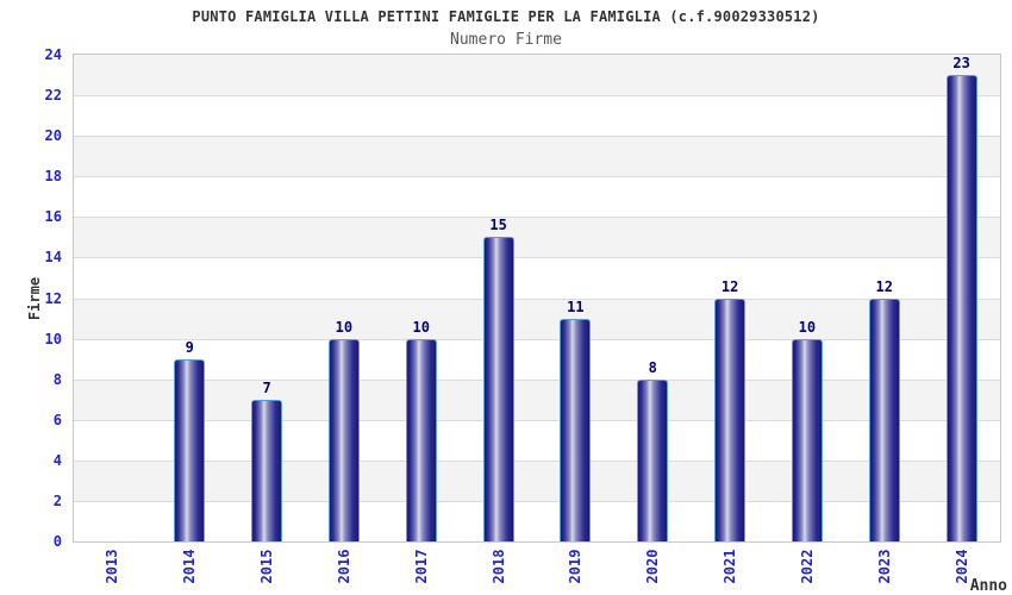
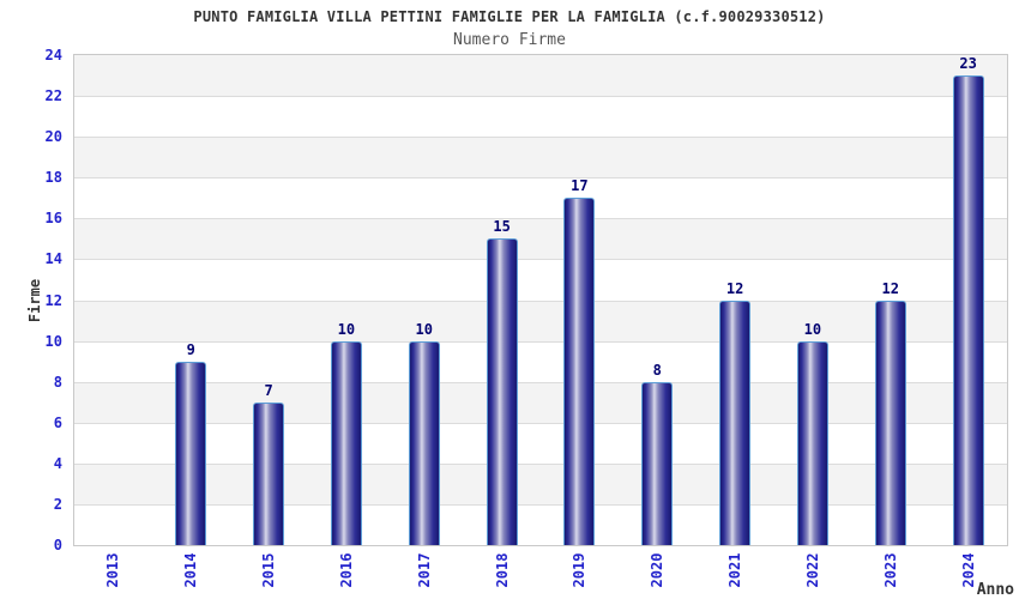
2019: 11 -> 17
